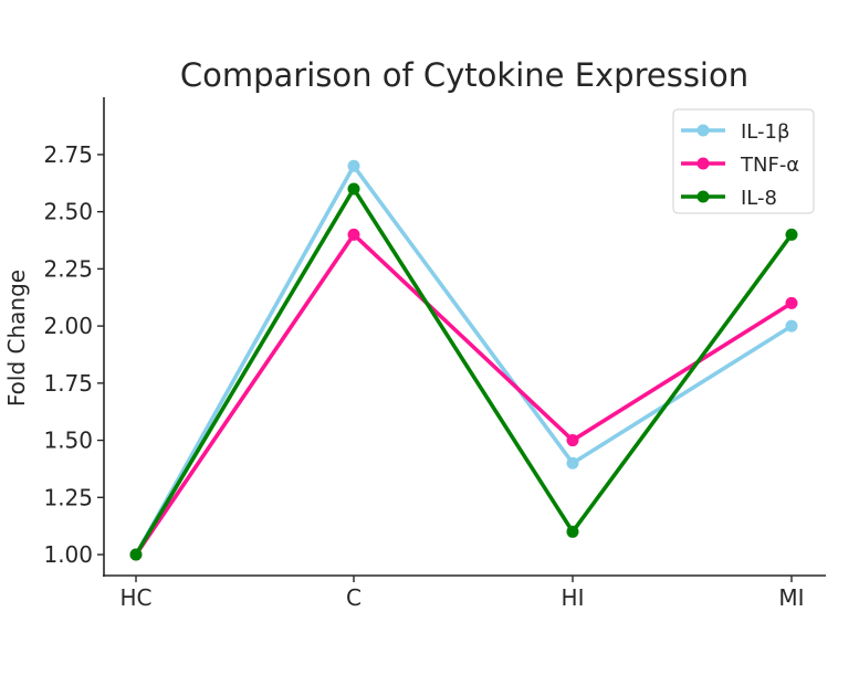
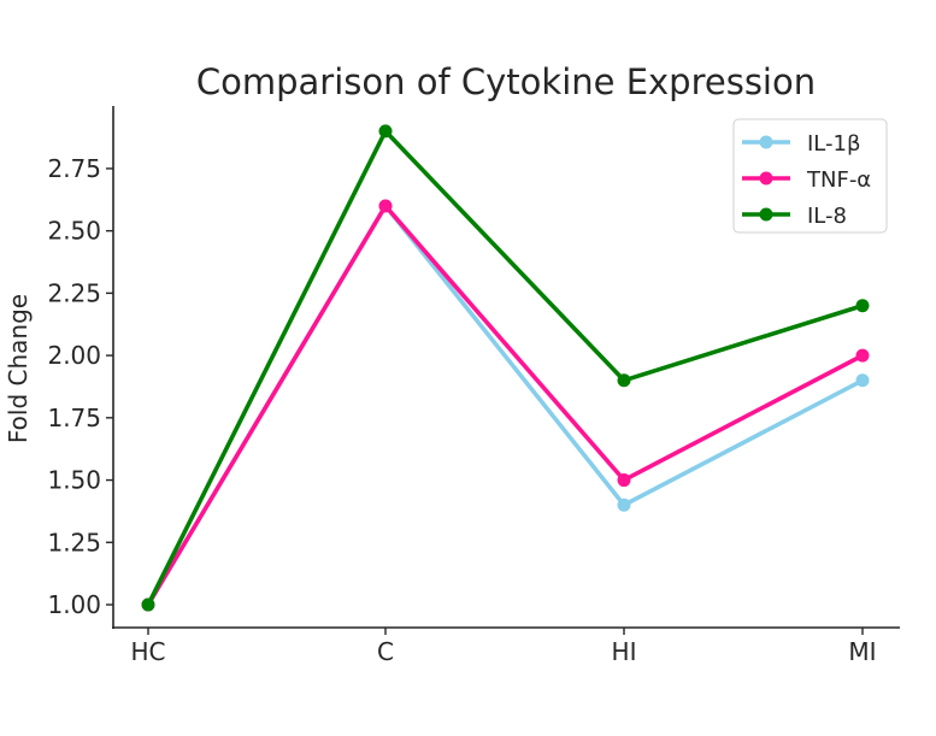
IL-1β/C: 2.7 -> 2.6
TNF-α/C: 2.4 -> 2.6
IL-8/C: 2.6 -> 2.9
IL-8/HI: 1.1 -> 1.9
IL-1β/MI: 2.0 -> 1.9
TNF-α/MI: 2.1 -> 2.0
IL-8/MI: 2.4 -> 2.2
